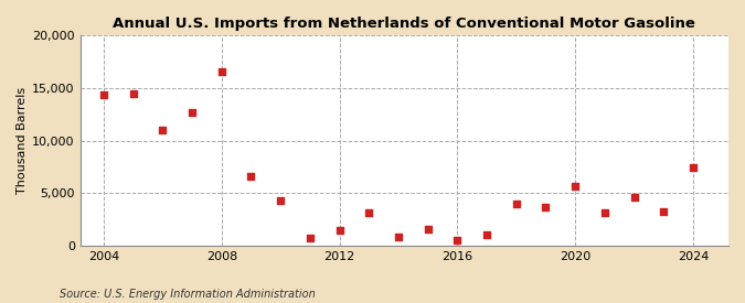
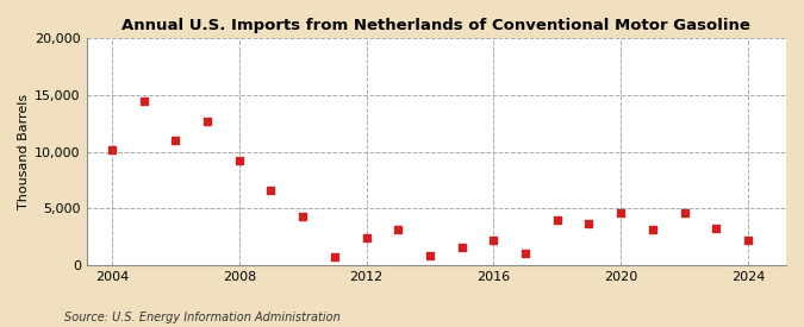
2004: 14,300 -> 10,200
2008: 16,500 -> 9,200
2012: 1,500 -> 2,400
2016: 500 -> 2,200
2020: 5,700 -> 4,600
2024: 7,400 -> 2,200
